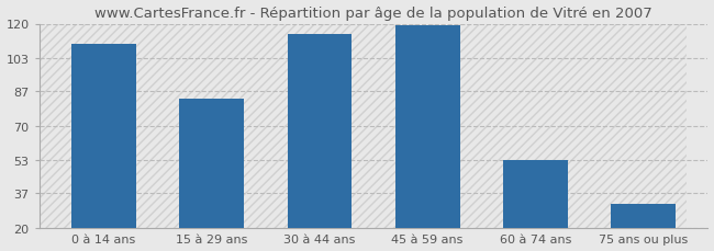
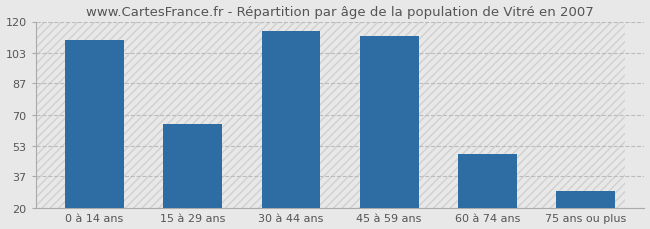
15 à 29 ans: 83 -> 65
45 à 59 ans: 119 -> 112
60 à 74 ans: 53 -> 49
75 ans ou plus: 32 -> 29
